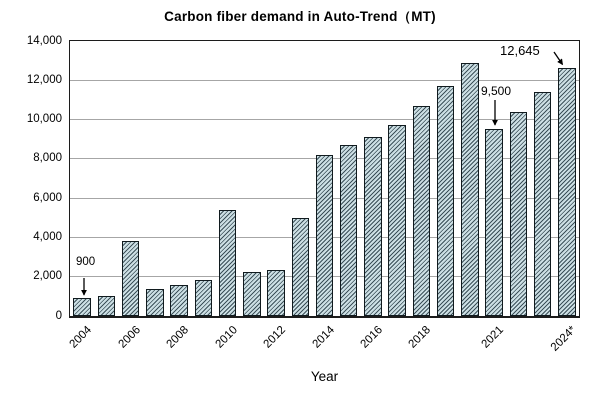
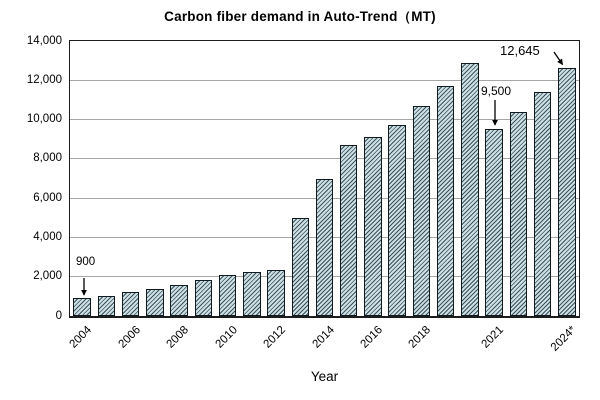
2006: 3800 -> 1200
2010: 5400 -> 2100
2014: 8200 -> 7000
